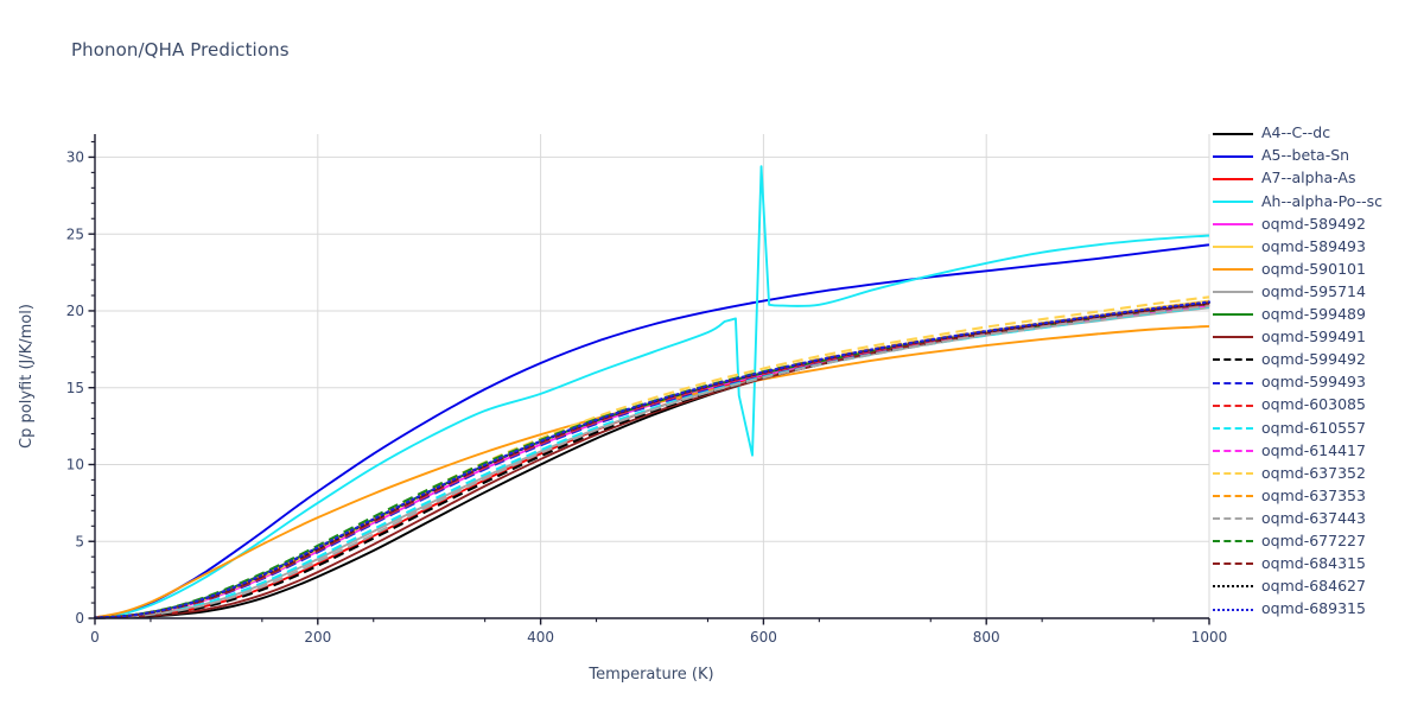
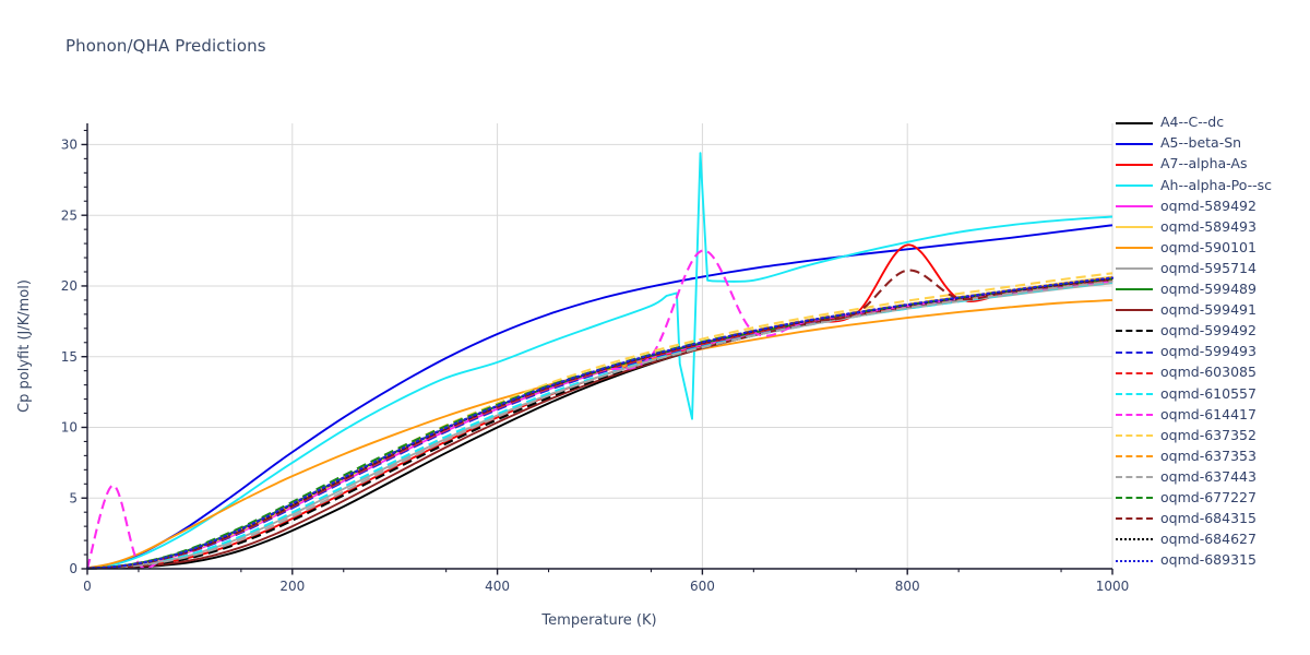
oqmd-614417/25: 0.1 -> 5.9
oqmd-614417/600: 15.9 -> 22.5
A7--alpha-As/800: 18.6 -> 22.9
oqmd-684315/800: 18.6 -> 21.1
